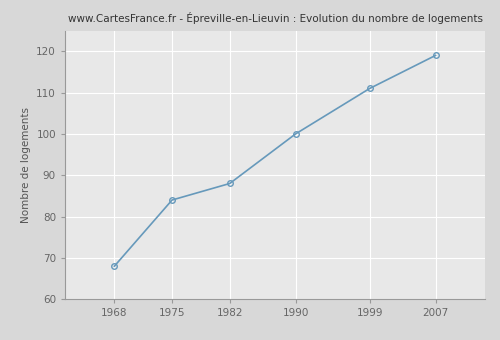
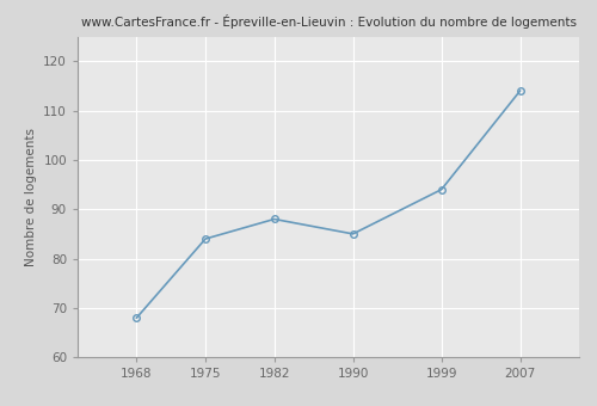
1990: 100 -> 85
1999: 111 -> 94
2007: 119 -> 114
